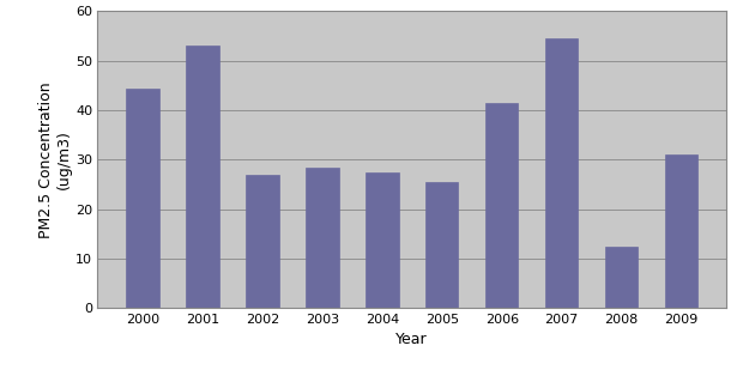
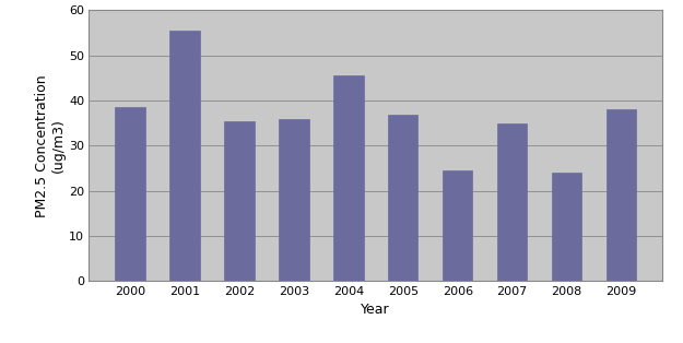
2000: 44.5 -> 38.5
2001: 53.0 -> 55.5
2002: 27.0 -> 35.5
2003: 28.5 -> 36.0
2004: 27.5 -> 45.5
2005: 25.5 -> 37.0
2006: 41.5 -> 24.5
2007: 54.5 -> 35.0
2008: 12.5 -> 24.0
2009: 31.0 -> 38.0
